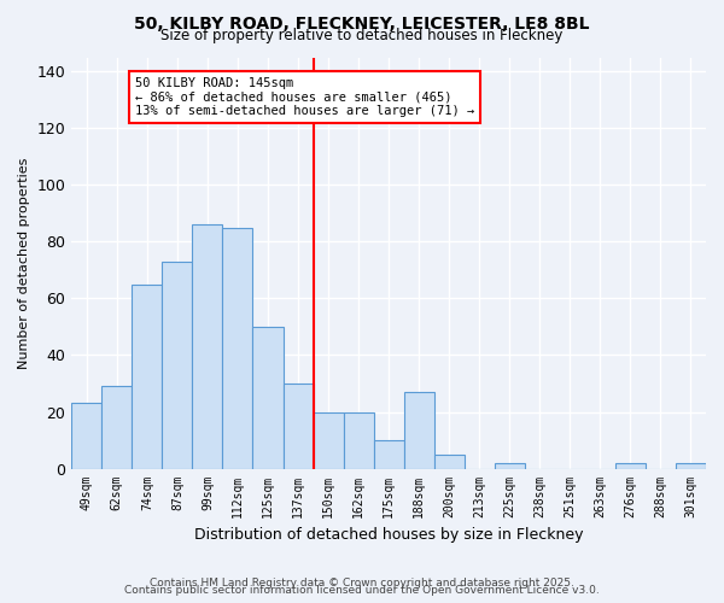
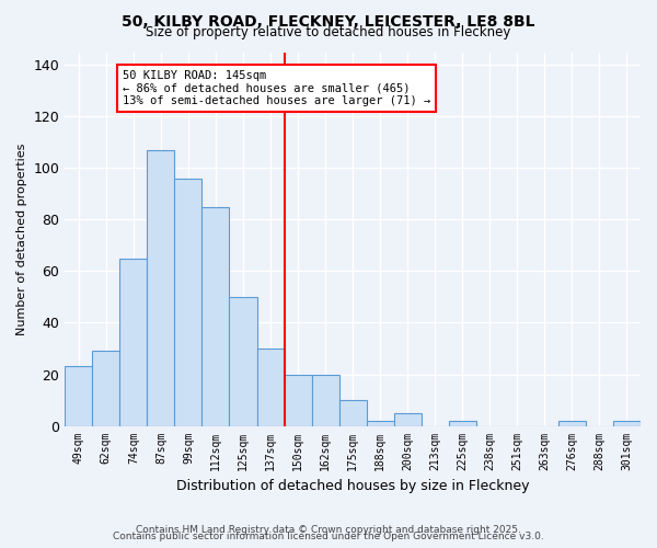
87sqm: 73 -> 107
99sqm: 86 -> 96
188sqm: 27 -> 2
